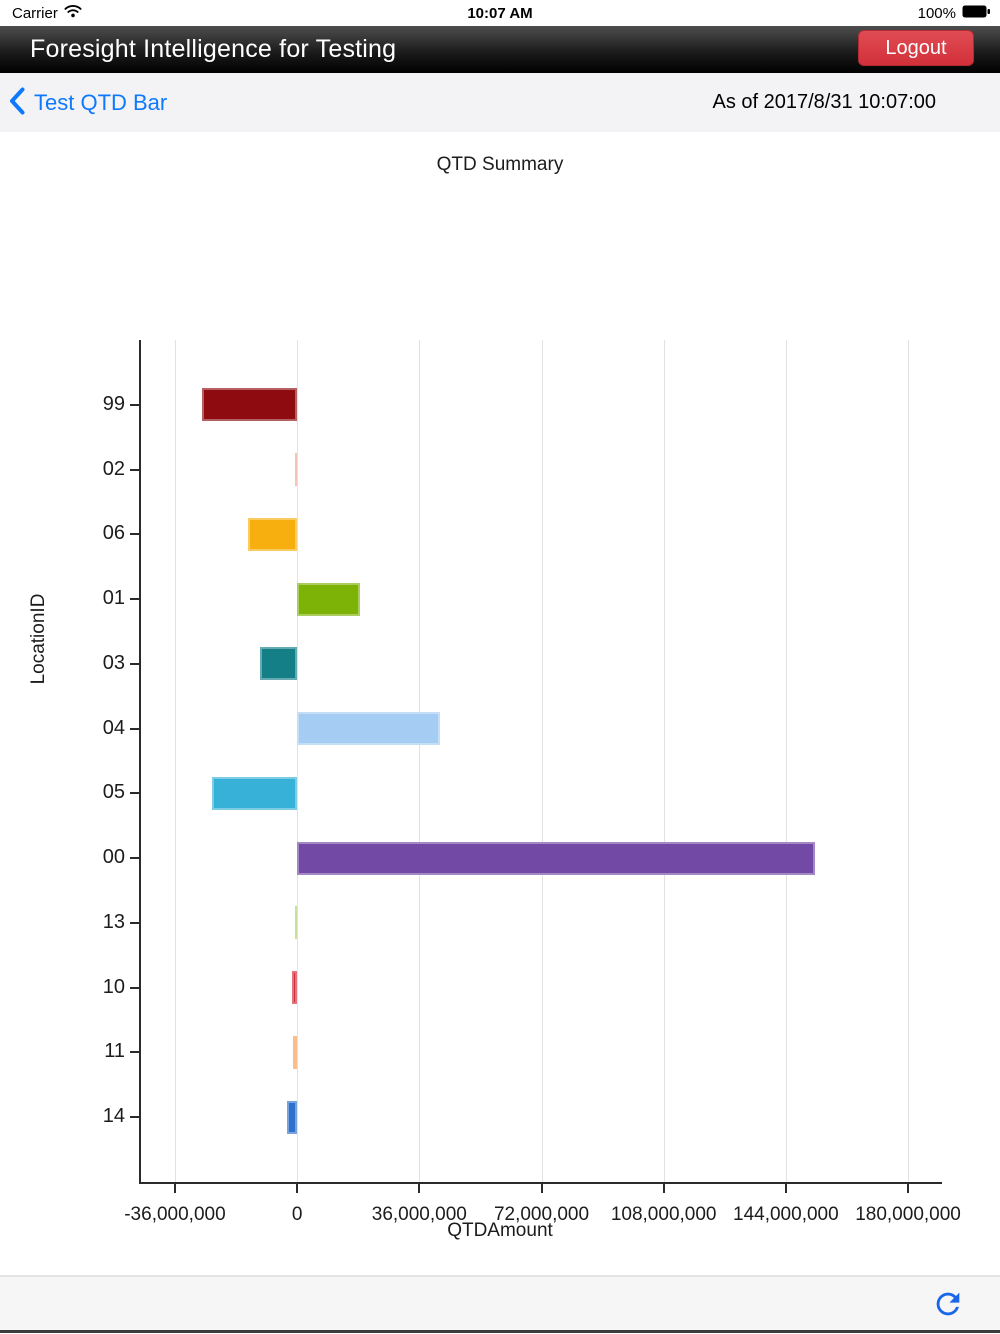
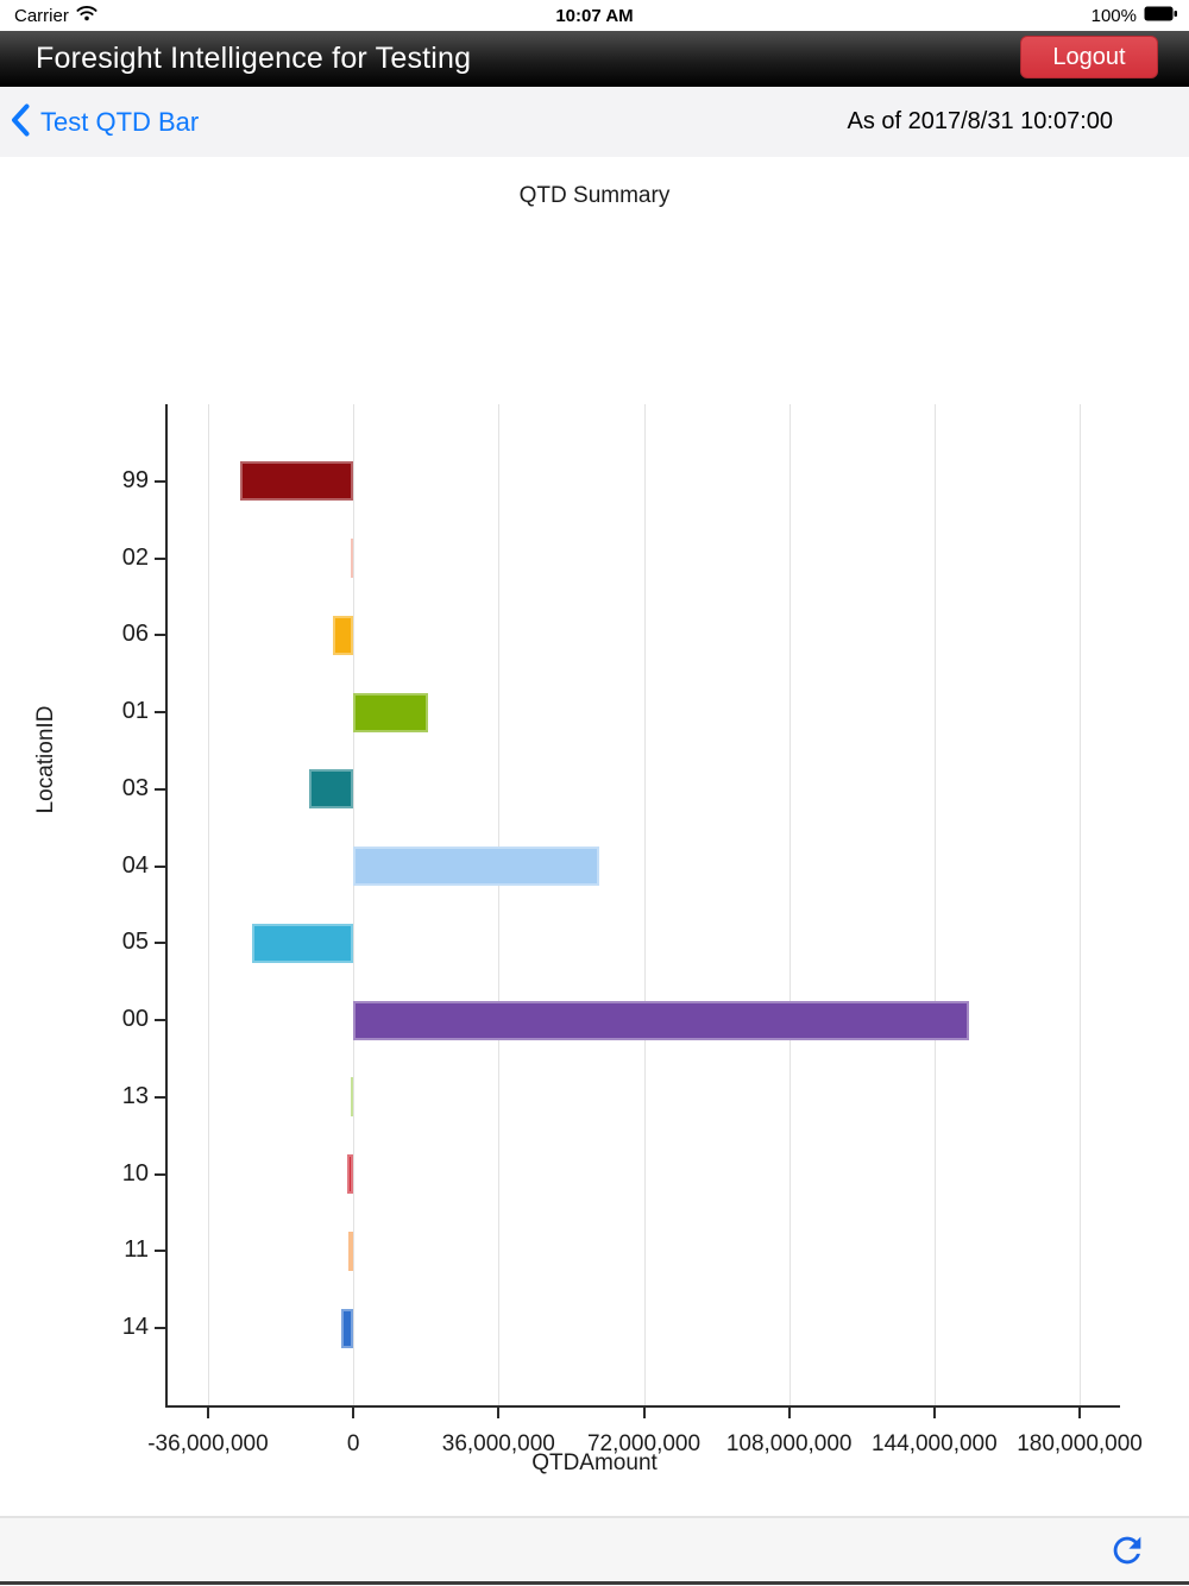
06: -14000000 -> -5000000
04: 42000000 -> 61000000
